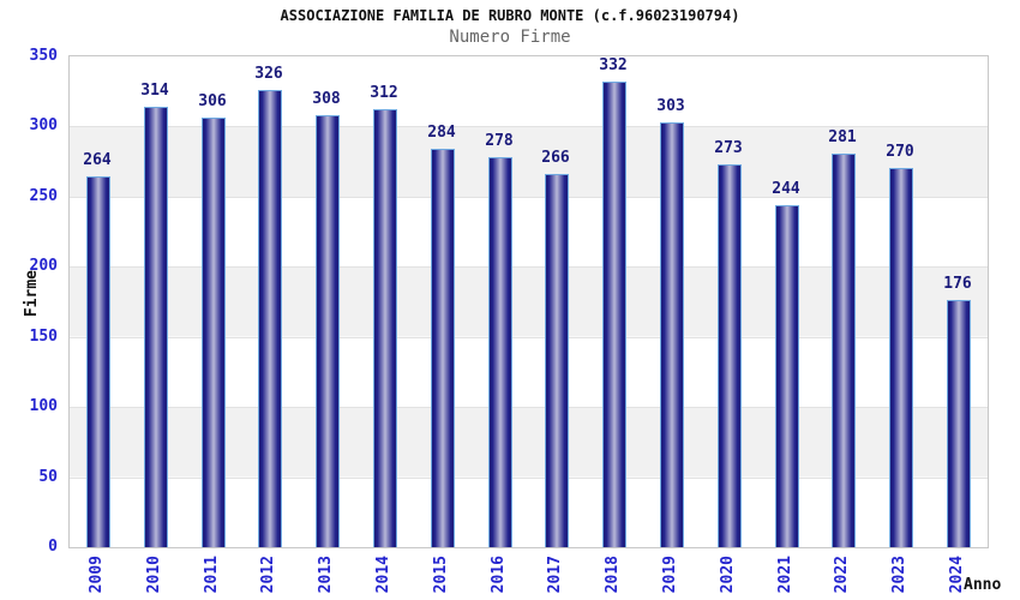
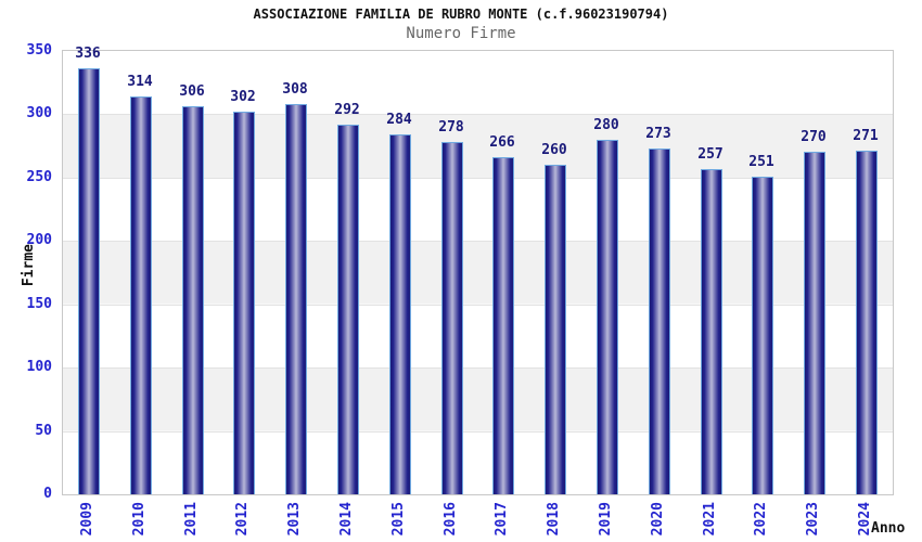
2009: 264 -> 336
2012: 326 -> 302
2014: 312 -> 292
2018: 332 -> 260
2019: 303 -> 280
2021: 244 -> 257
2022: 281 -> 251
2024: 176 -> 271
